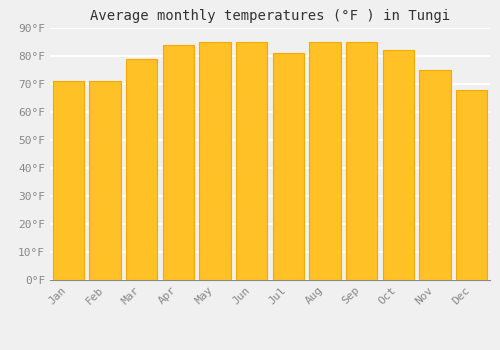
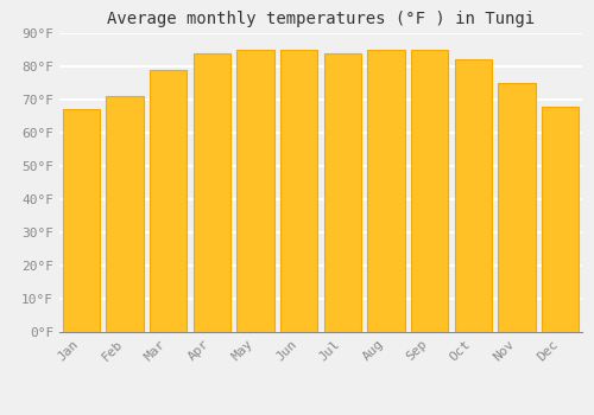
Jan: 71°F -> 67°F
Jul: 81°F -> 84°F
